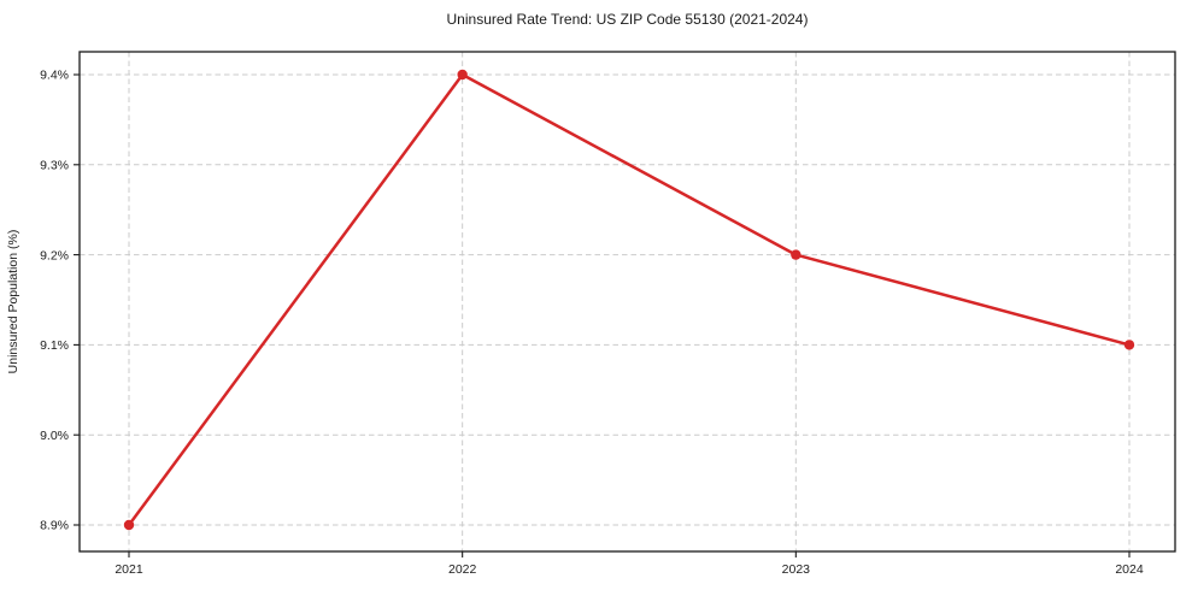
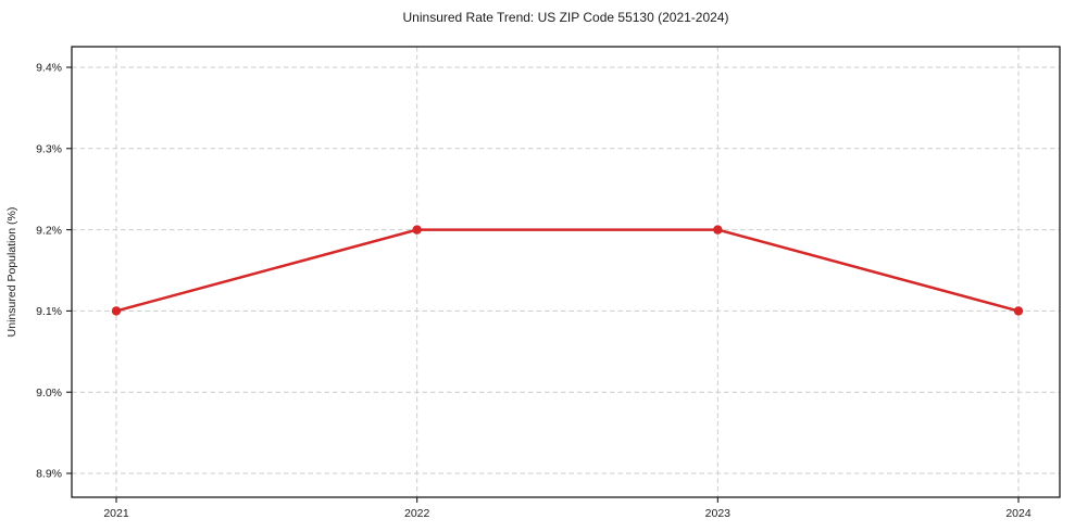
2021: 8.9% -> 9.1%
2022: 9.4% -> 9.2%
